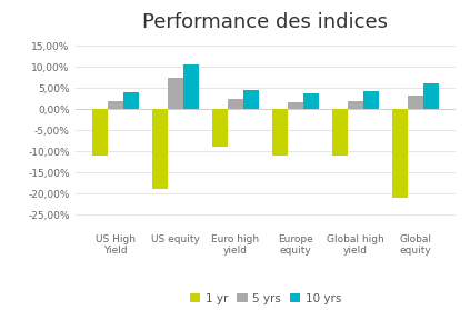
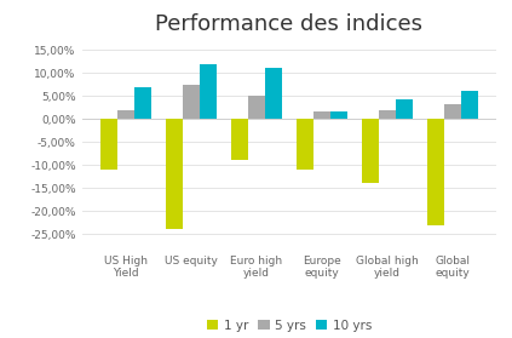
10 yrs/US High Yield: 4,0% -> 7,0%
1 yr/US equity: -19% -> -24%
10 yrs/US equity: 10,5% -> 12,0%
5 yrs/Euro high yield: 2,5% -> 5,0%
10 yrs/Euro high yield: 4,5% -> 11,0%
10 yrs/Europe equity: 3,8% -> 1,5%
1 yr/Global high yield: -11% -> -14%
1 yr/Global equity: -21% -> -23%
